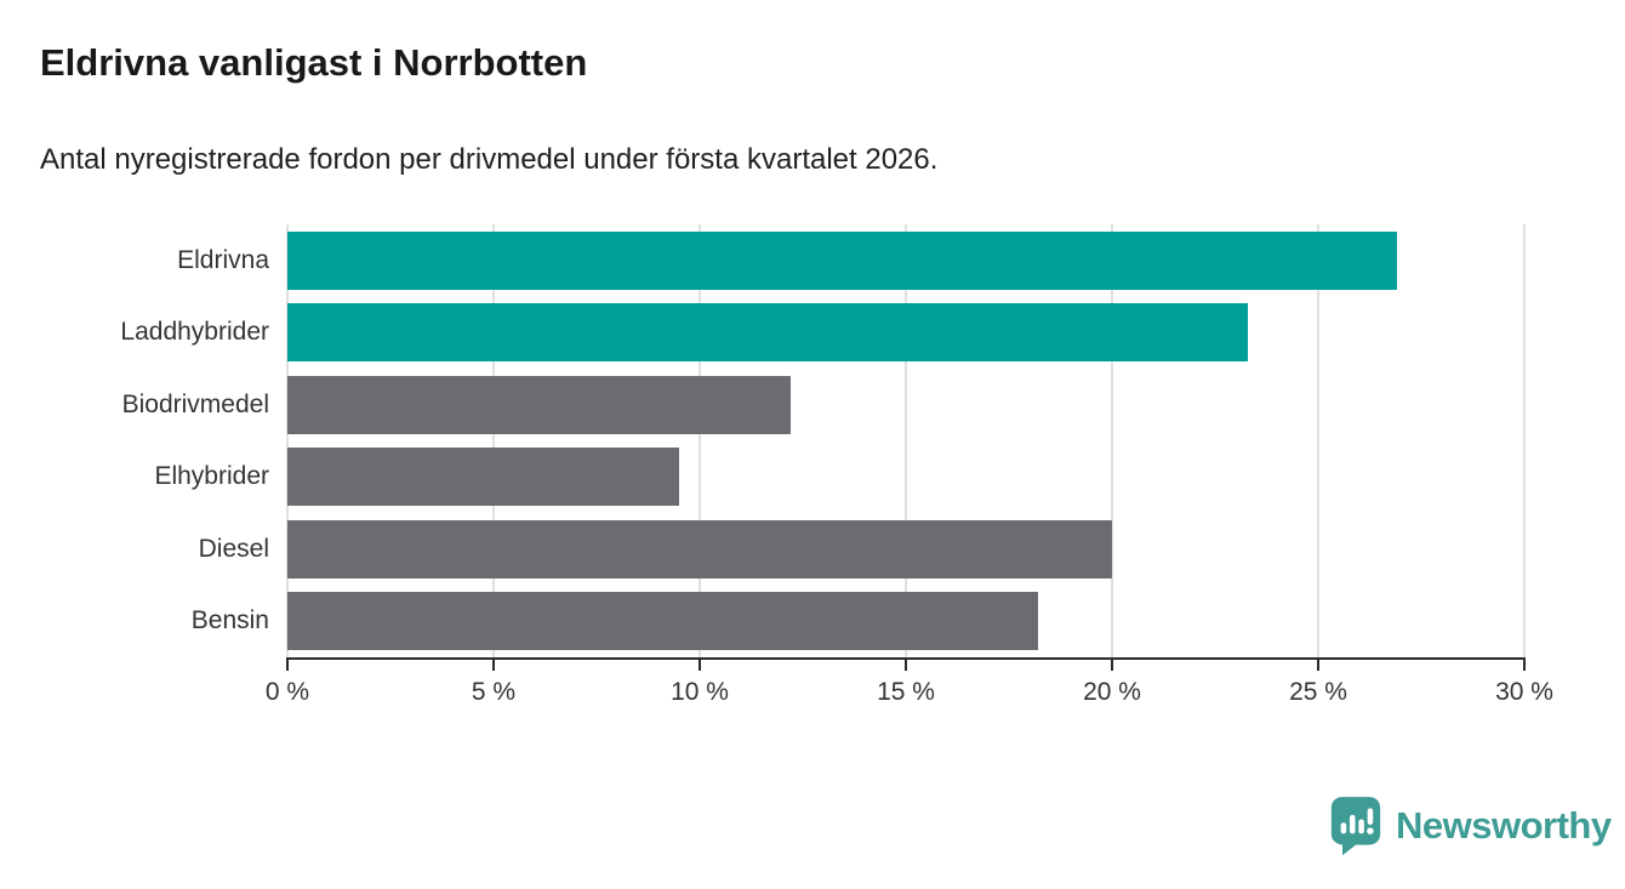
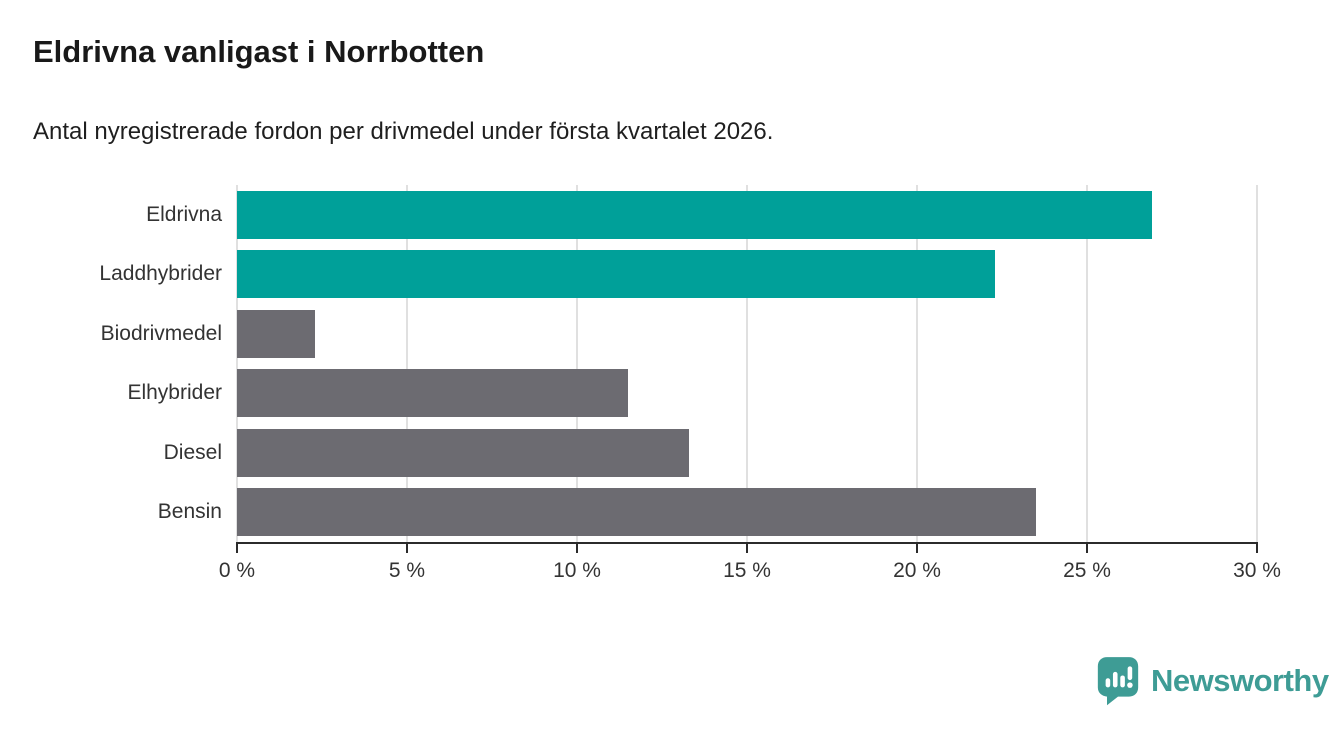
Laddhybrider: 23.3% -> 22.3%
Biodrivmedel: 12.2% -> 2.3%
Elhybrider: 9.5% -> 11.5%
Diesel: 20.0% -> 13.3%
Bensin: 18.2% -> 23.5%
